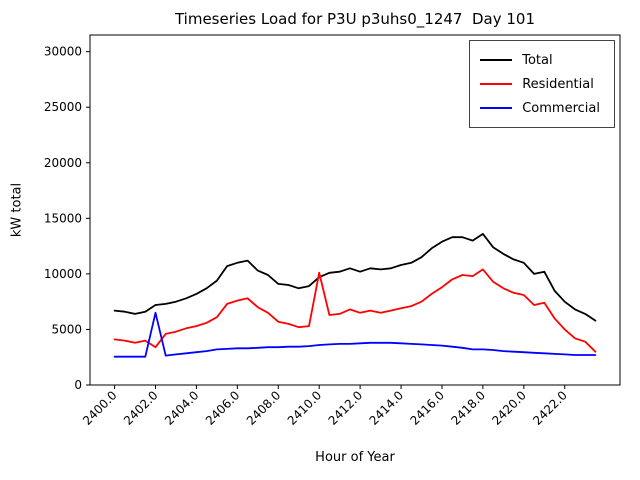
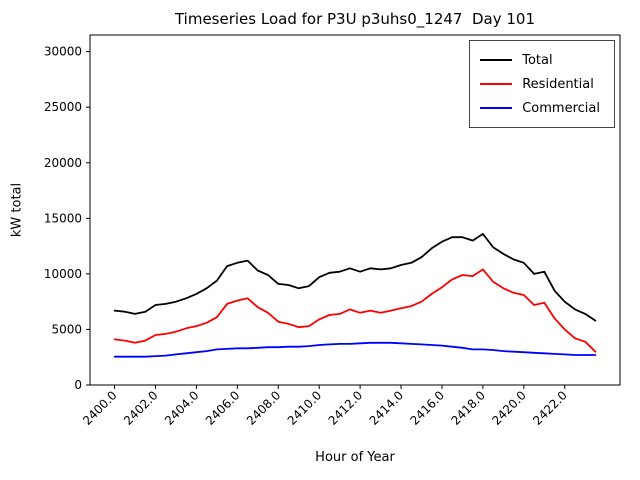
Residential/2402.0: 3400 -> 4500
Commercial/2402.0: 6500 -> 2600
Residential/2410.0: 10100 -> 5900
